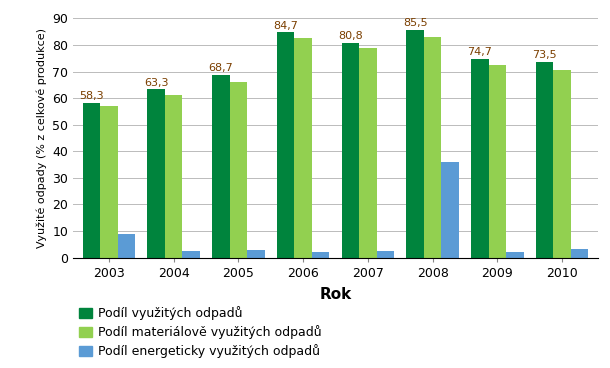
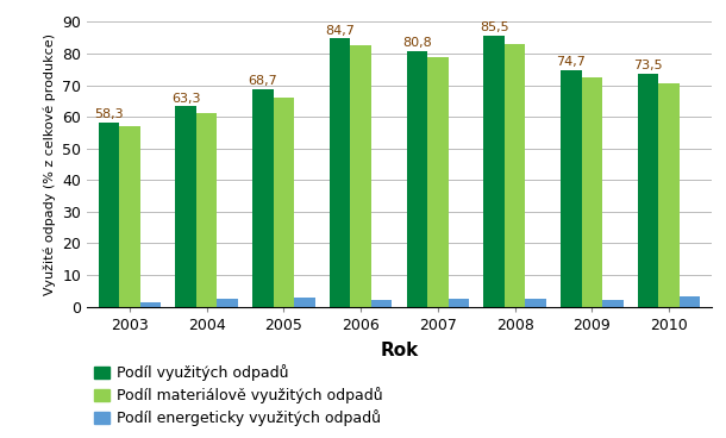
Podíl energeticky využitých odpadů/2003: 9.0 -> 1.5
Podíl energeticky využitých odpadů/2008: 36.0 -> 2.3
